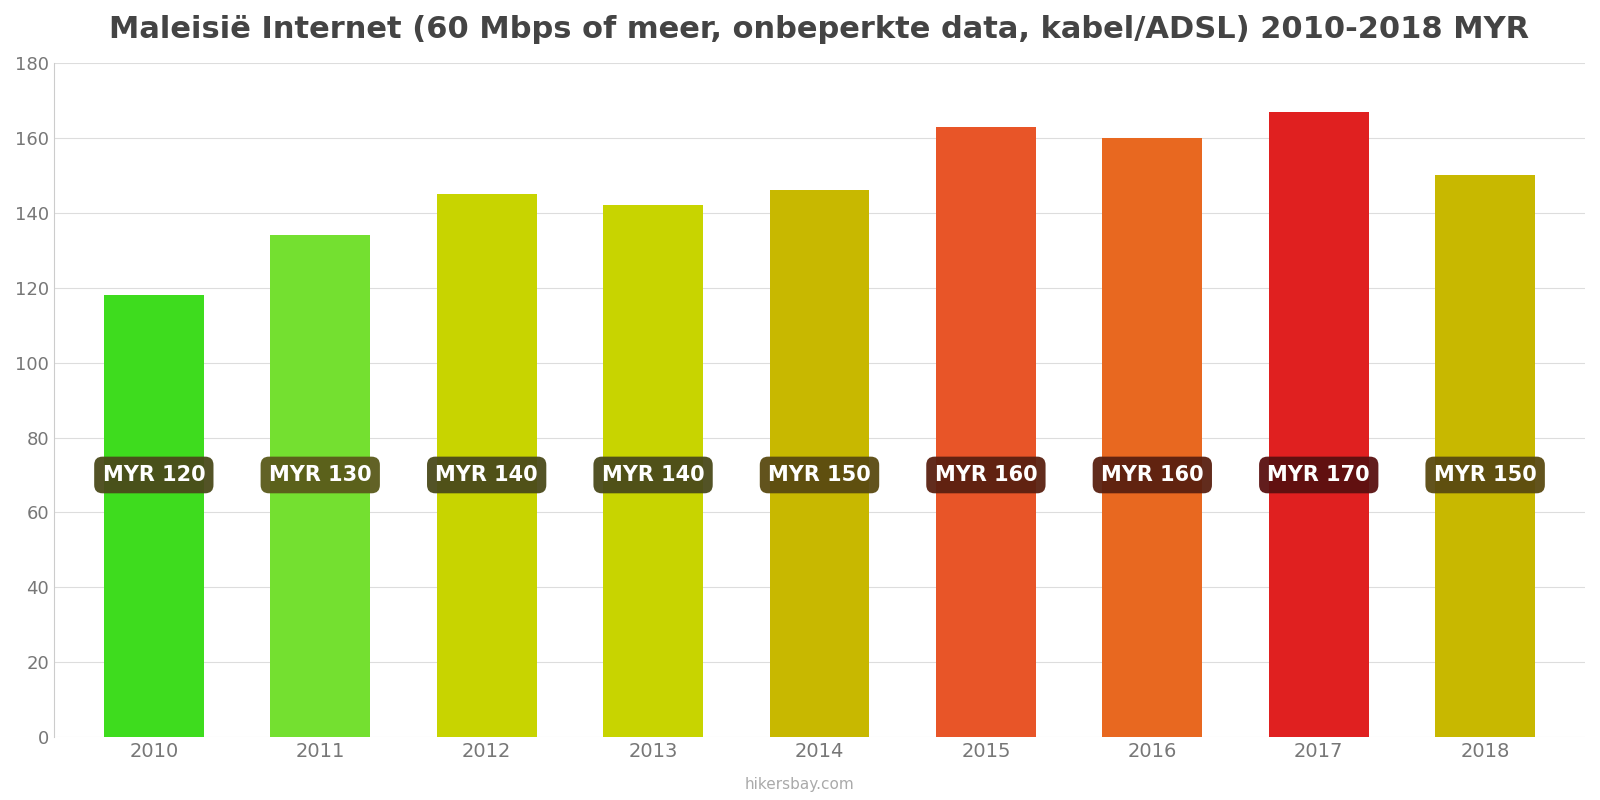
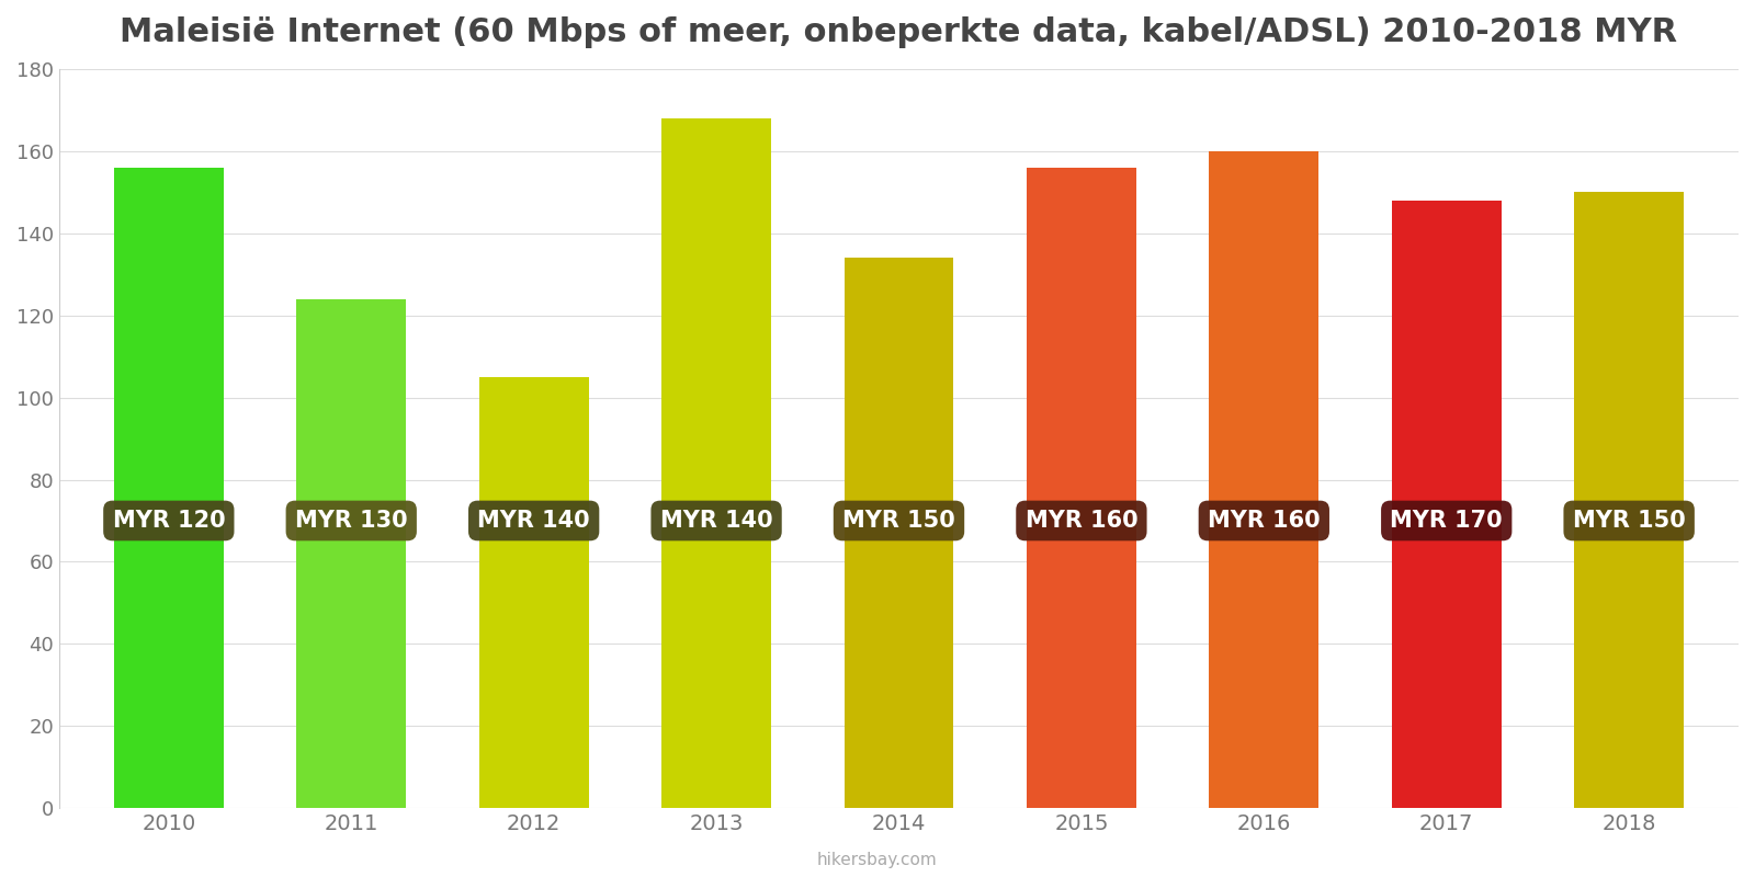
2010: 118 -> 156
2011: 134 -> 124
2012: 145 -> 105
2013: 142 -> 168
2014: 146 -> 134
2015: 163 -> 156
2017: 167 -> 148
